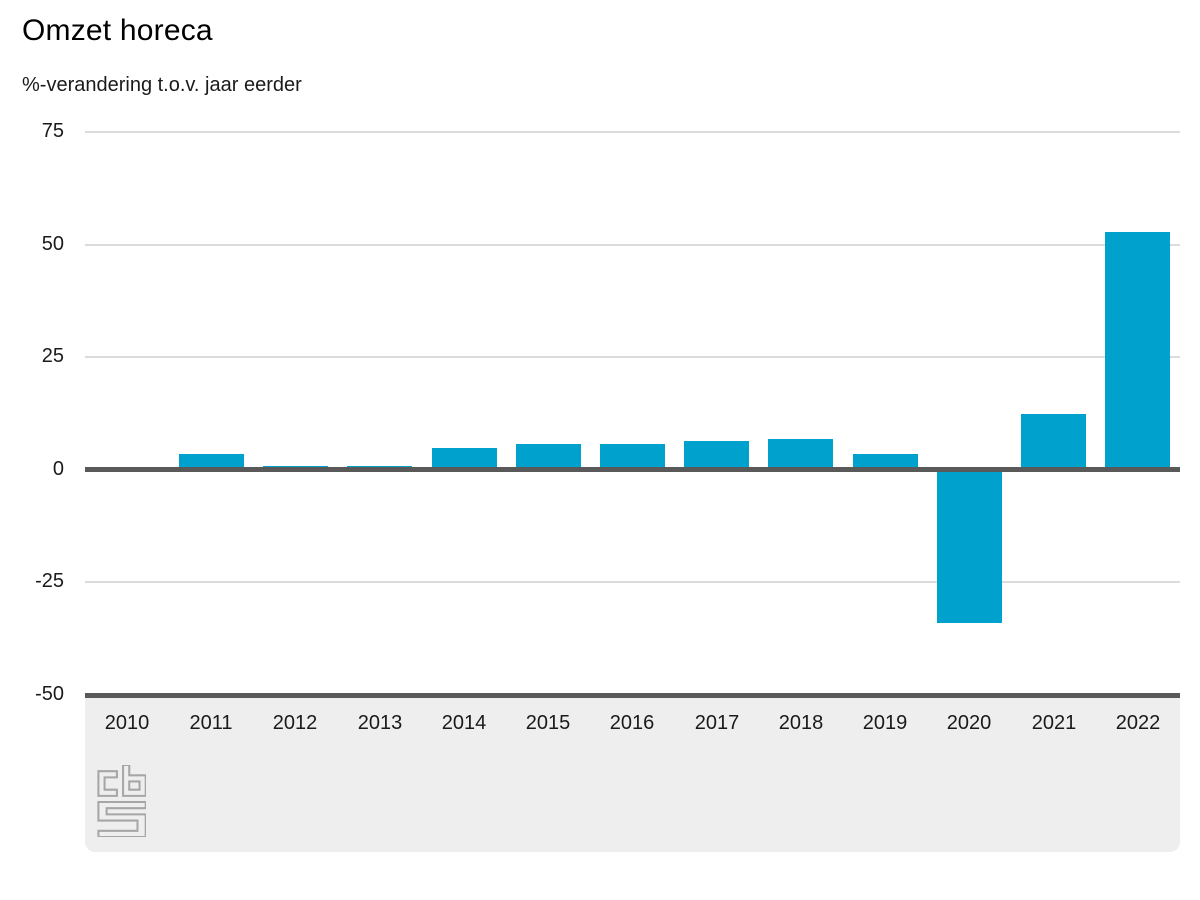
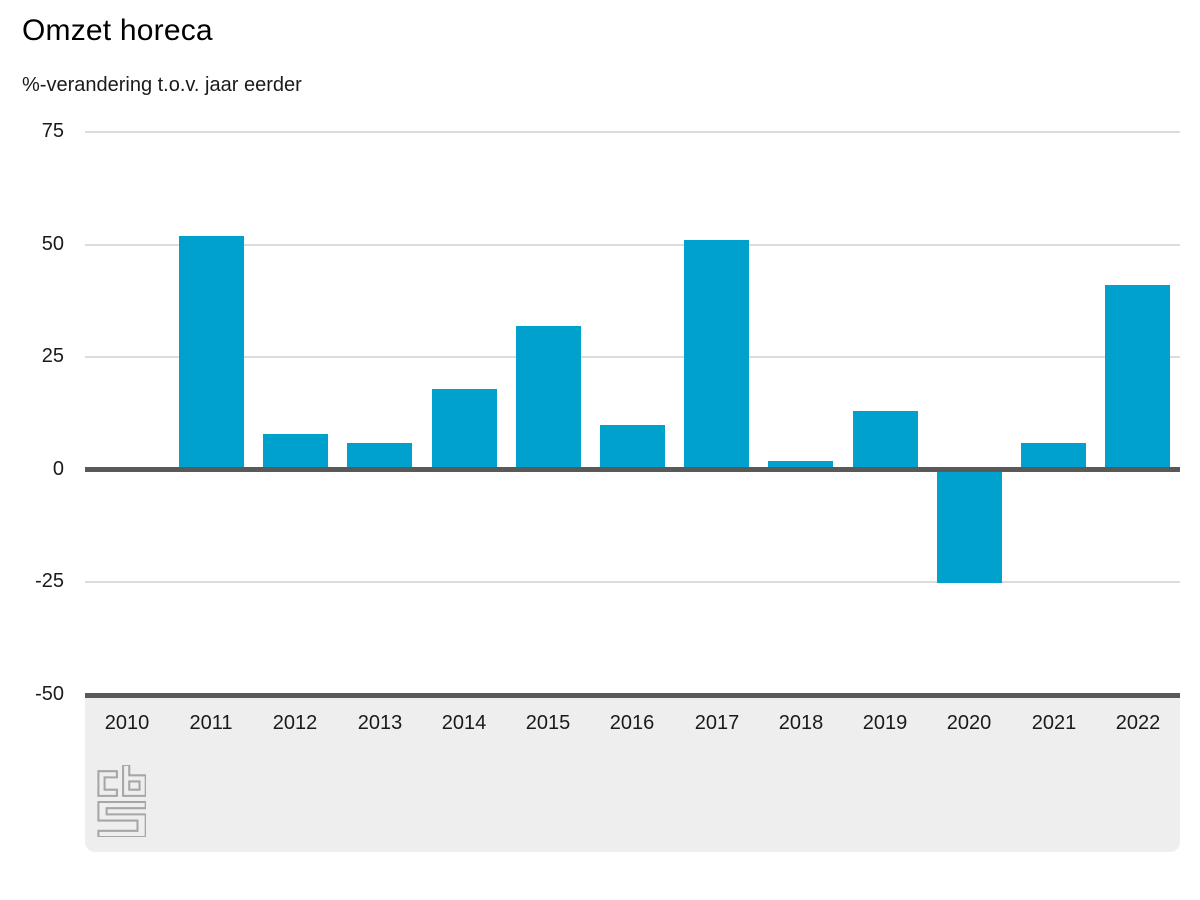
2011: 4 -> 52
2012: 1 -> 8
2013: 1 -> 6
2014: 5 -> 18
2015: 6 -> 32
2016: 6 -> 10
2017: 6 -> 51
2018: 7 -> 2
2019: 4 -> 13
2020: -34 -> -25
2021: 12 -> 6
2022: 53 -> 41
